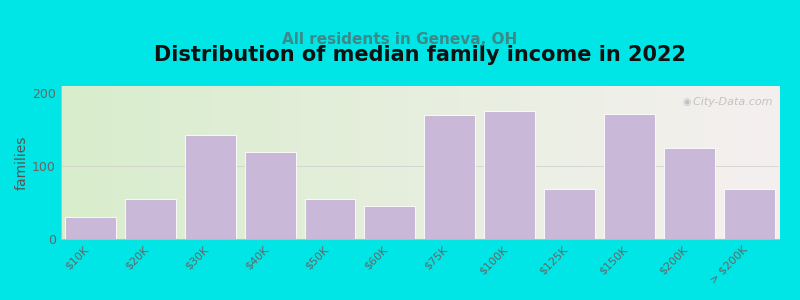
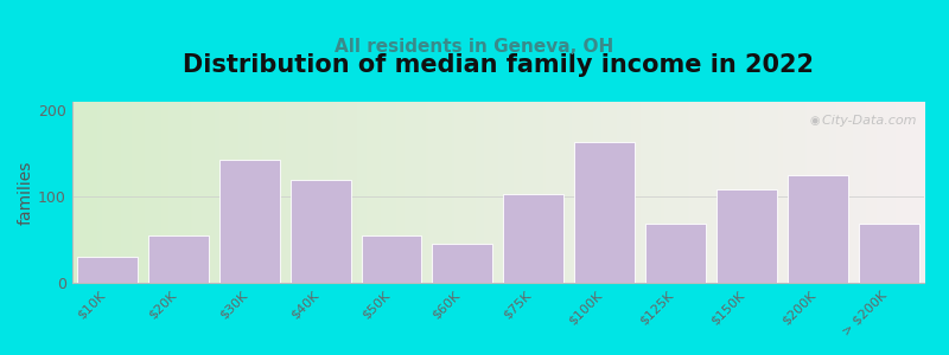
$75K: 170 -> 103
$100K: 176 -> 163
$150K: 172 -> 108
